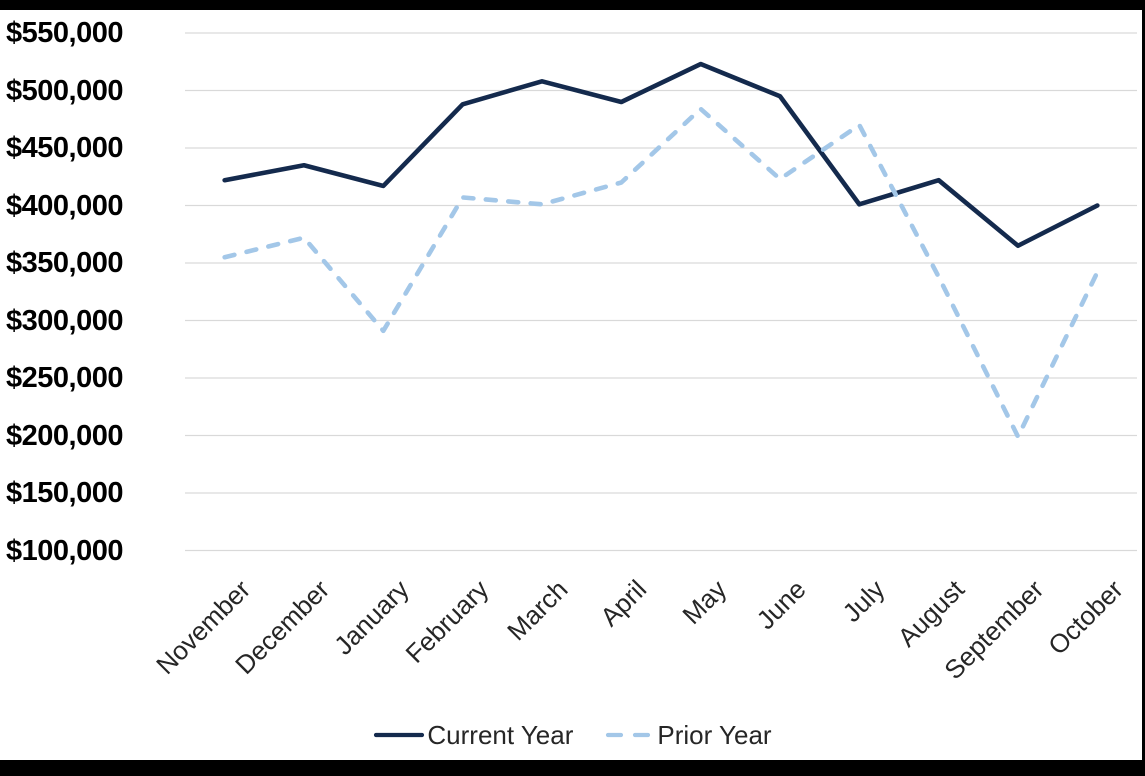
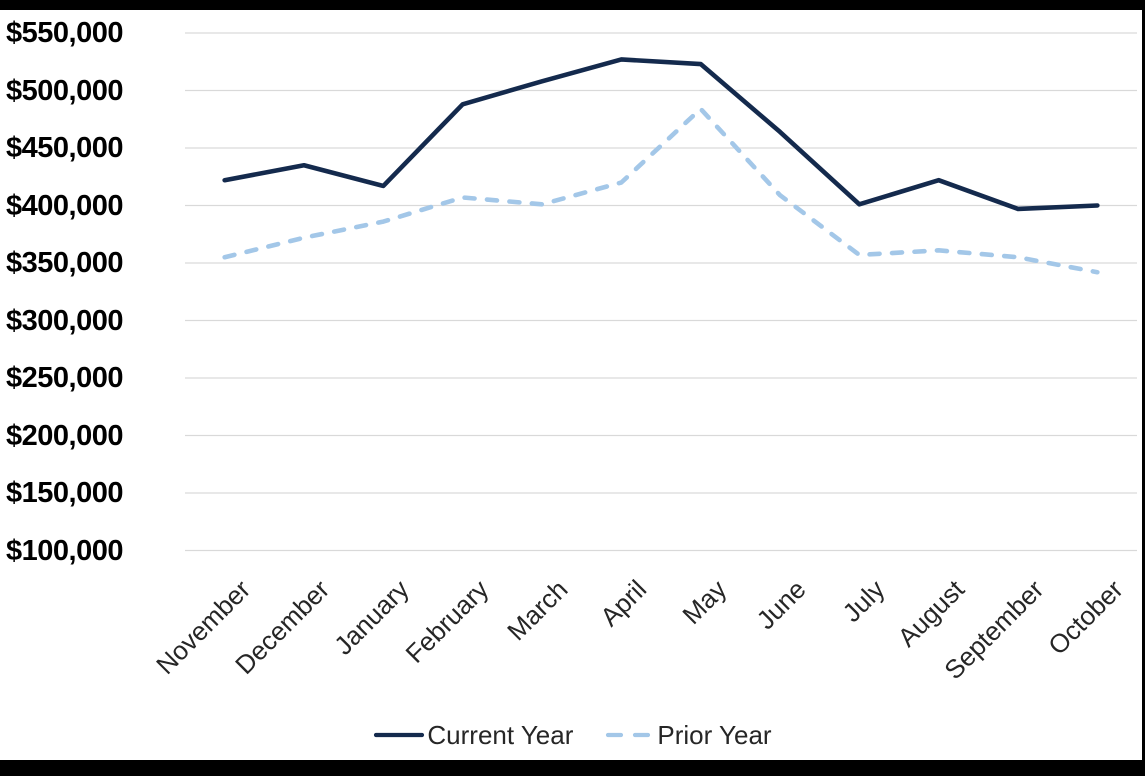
Prior Year/January: $291000 -> $386000
Current Year/April: $490000 -> $527000
Current Year/June: $495000 -> $464000
Prior Year/June: $423000 -> $409000
Prior Year/July: $470000 -> $357000
Prior Year/August: $338000 -> $361000
Current Year/September: $365000 -> $397000
Prior Year/September: $199000 -> $355000
